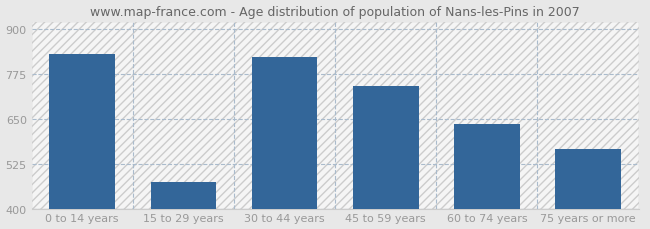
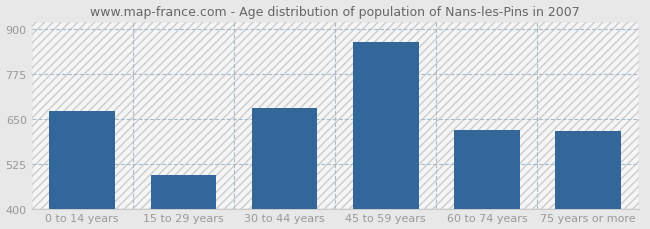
0 to 14 years: 830 -> 672
15 to 29 years: 475 -> 493
30 to 44 years: 820 -> 680
45 to 59 years: 740 -> 862
60 to 74 years: 635 -> 618
75 years or more: 565 -> 615
